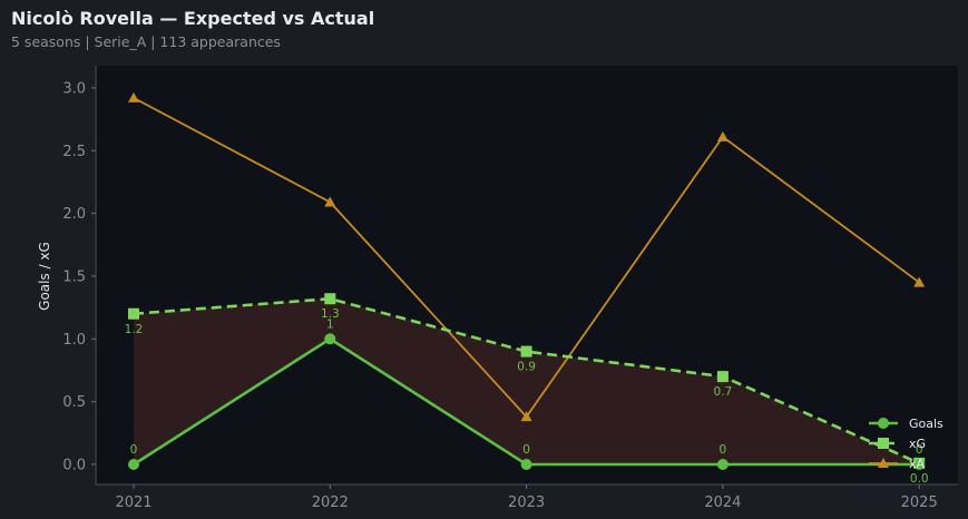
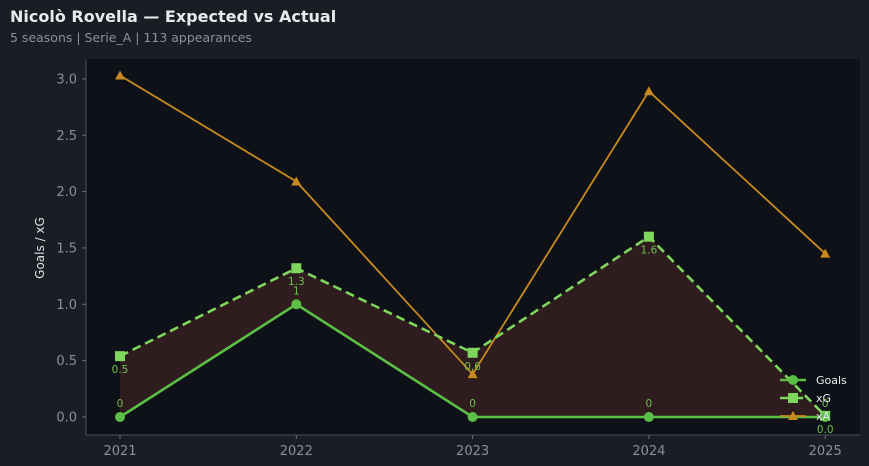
xG/2021: 1.2 -> 0.5
xA/2021: 2.92 -> 3.03
xG/2023: 0.9 -> 0.6
xG/2024: 0.7 -> 1.6
xA/2024: 2.61 -> 2.89
